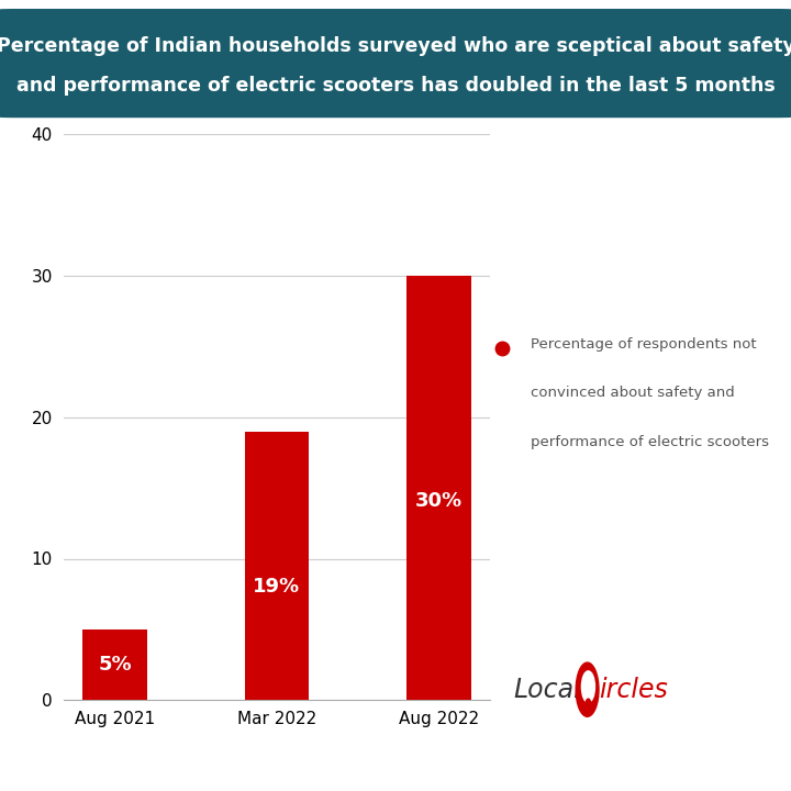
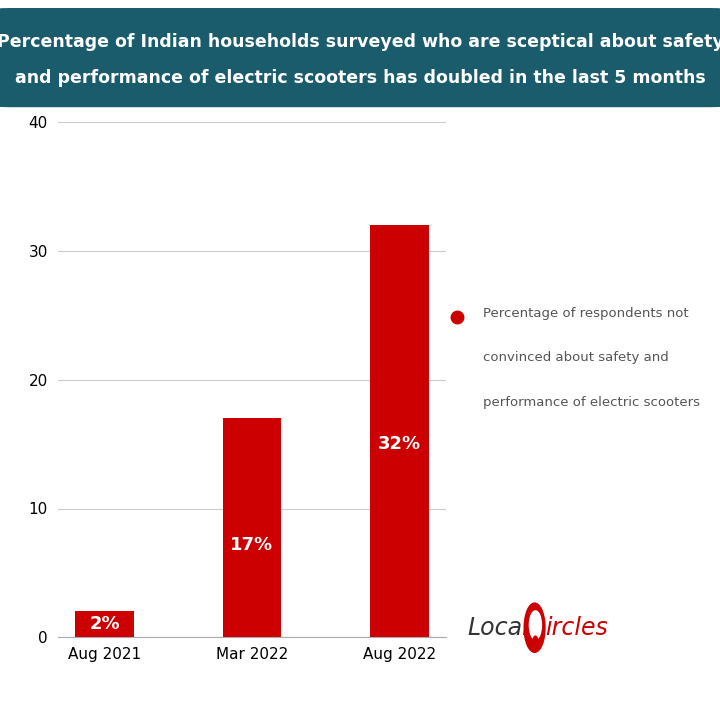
Aug 2021: 5% -> 2%
Mar 2022: 19% -> 17%
Aug 2022: 30% -> 32%
